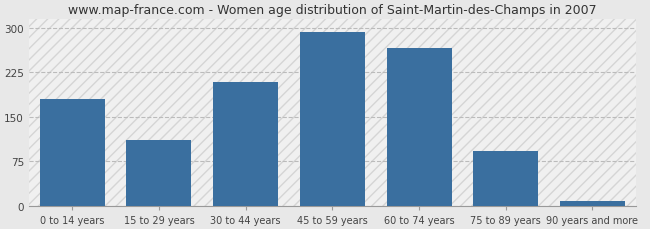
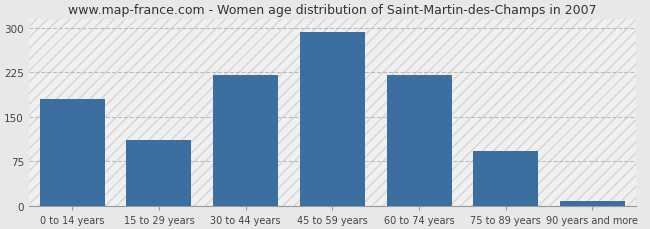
30 to 44 years: 208 -> 220
60 to 74 years: 266 -> 220
